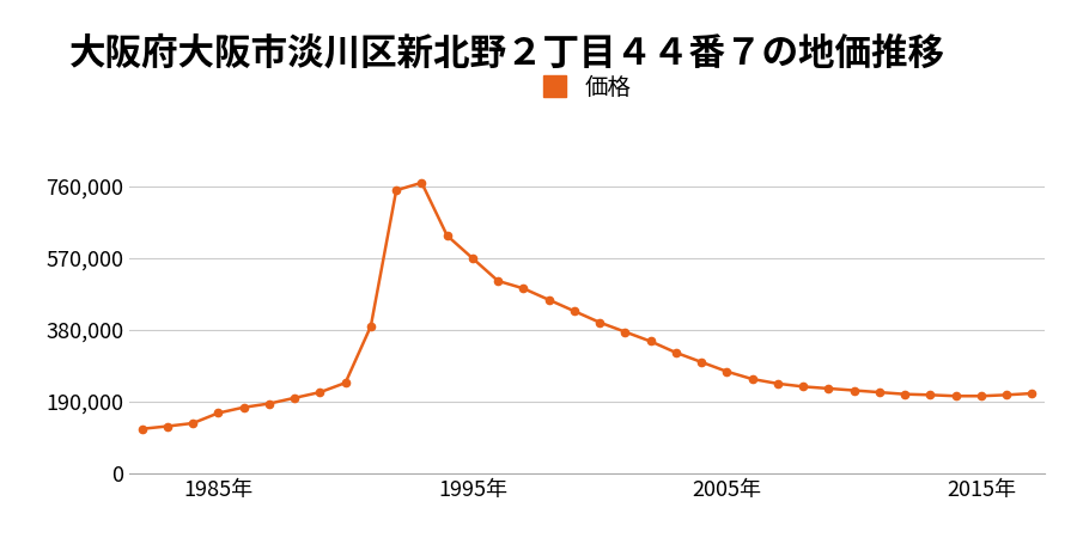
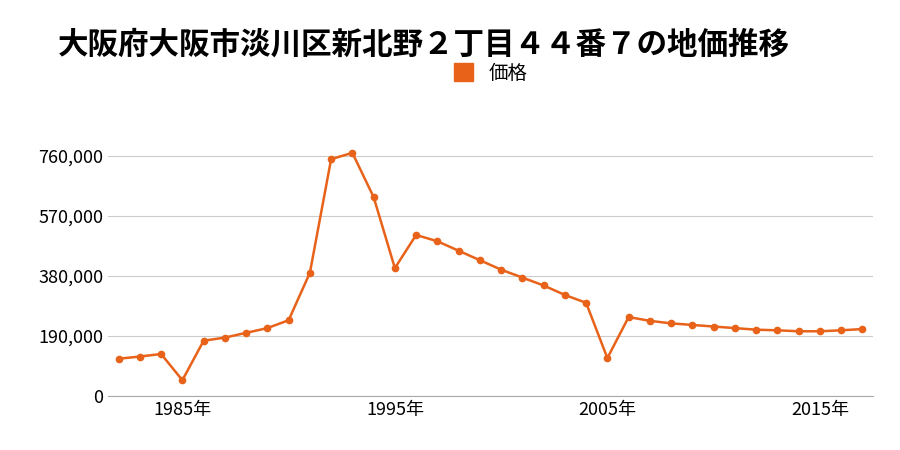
1985年: 160,000 -> 50,000
1995年: 570,000 -> 405,000
2005年: 270,000 -> 120,000
